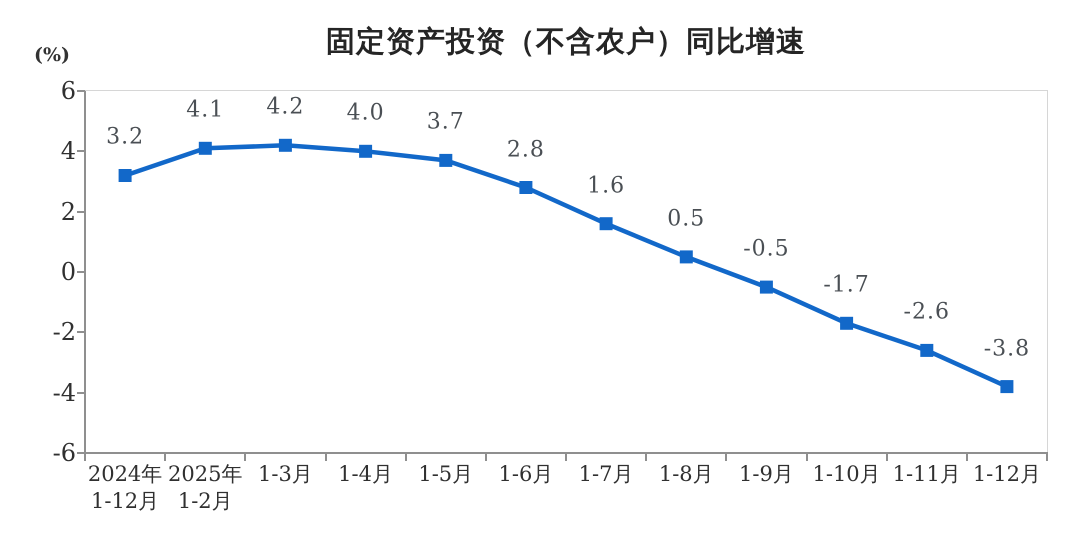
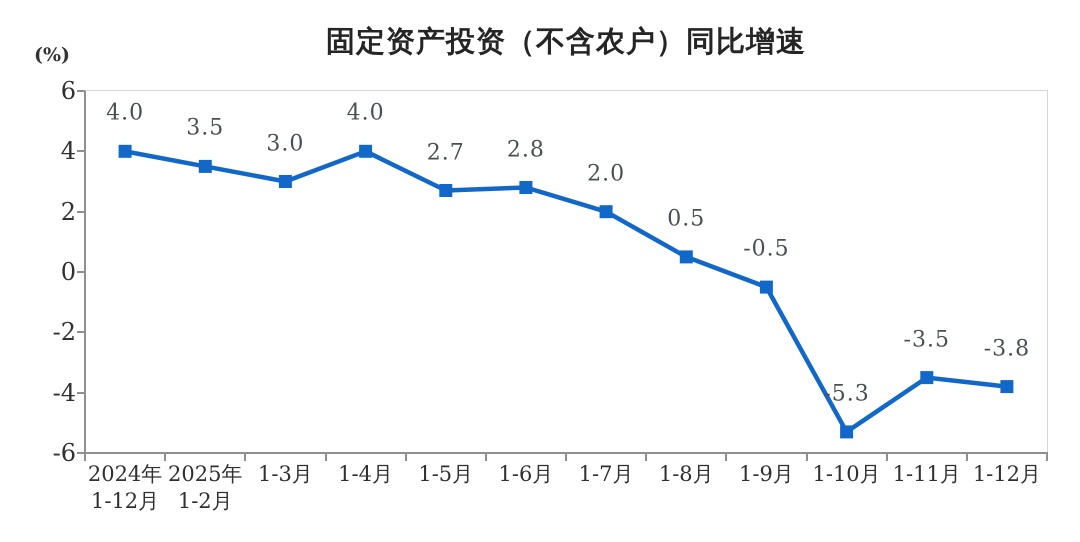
2024年 1-12月: 3.2 -> 4.0
2025年 1-2月: 4.1 -> 3.5
1-3月: 4.2 -> 3.0
1-5月: 3.7 -> 2.7
1-7月: 1.6 -> 2.0
1-10月: -1.7 -> -5.3
1-11月: -2.6 -> -3.5
